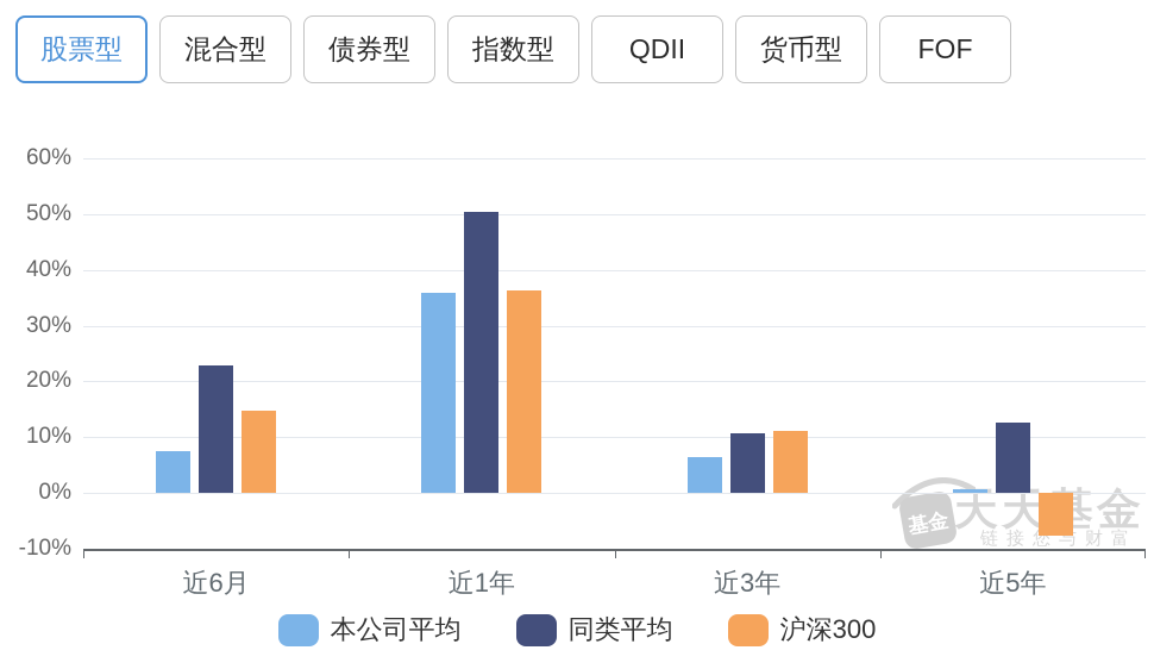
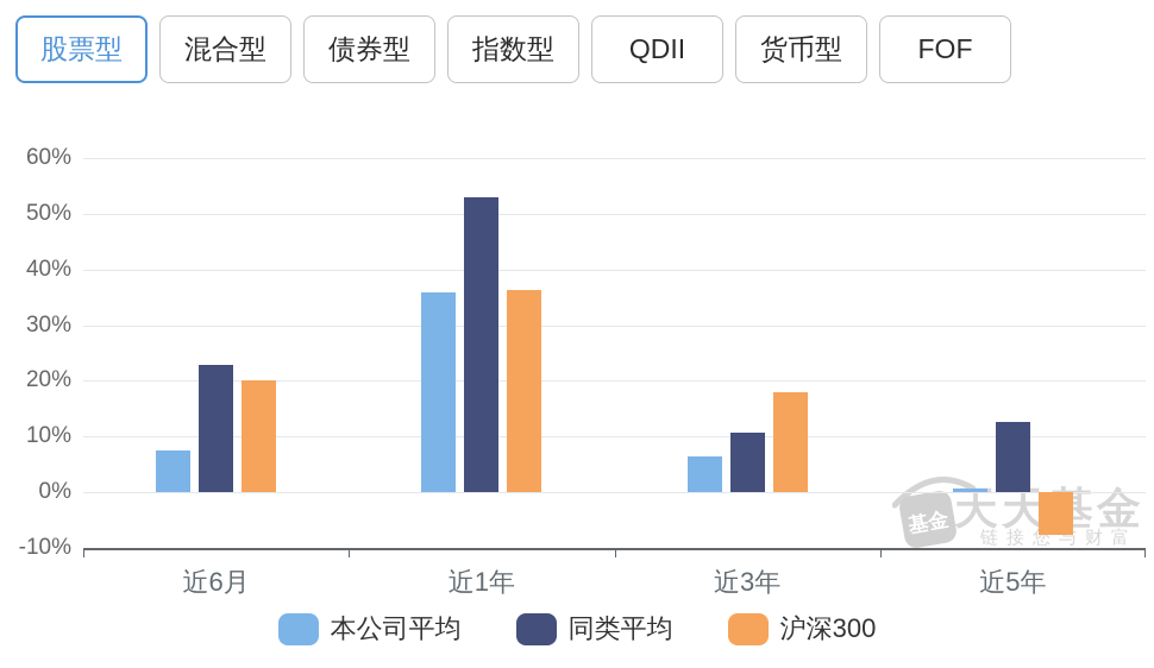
沪深300/近6月: 15% -> 20%
同类平均/近1年: 50% -> 53%
沪深300/近3年: 11% -> 18%
